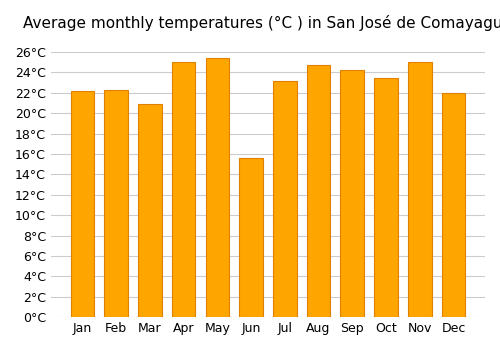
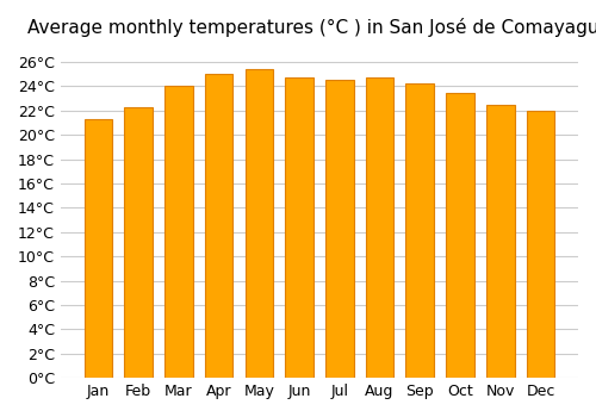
Jan: 22.2°C -> 21.3°C
Mar: 20.9°C -> 24.0°C
Jun: 15.6°C -> 24.7°C
Jul: 23.2°C -> 24.5°C
Nov: 25.0°C -> 22.5°C
